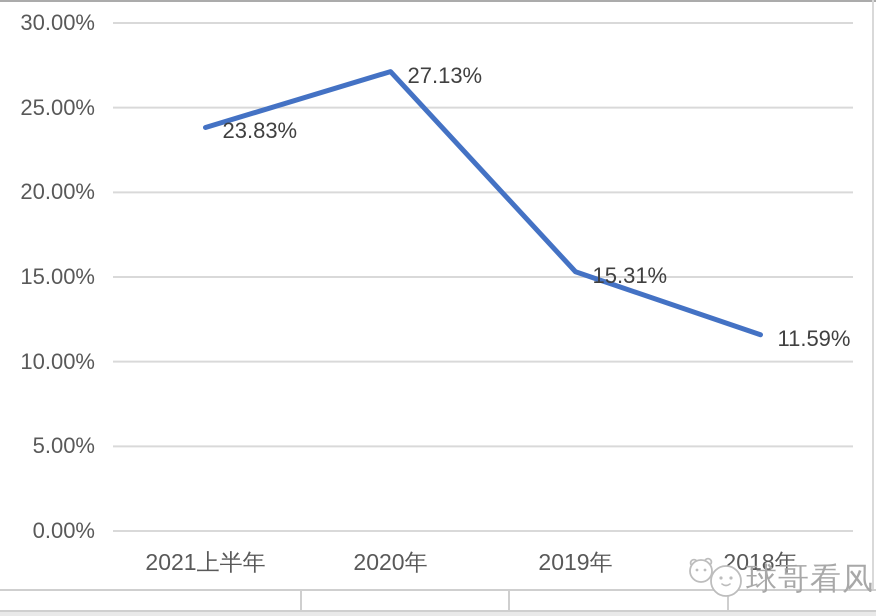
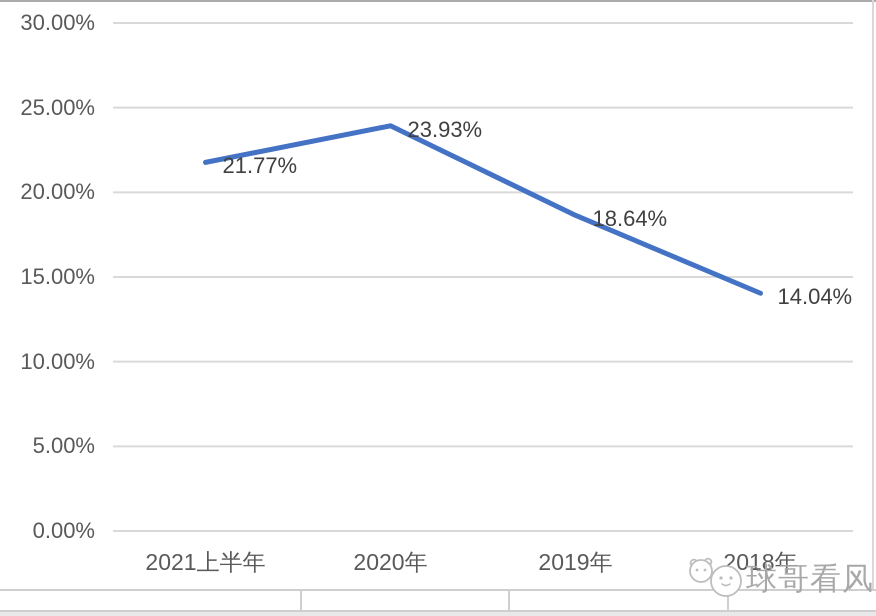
2021上半年: 23.83% -> 21.77%
2020年: 27.13% -> 23.93%
2019年: 15.31% -> 18.64%
2018年: 11.59% -> 14.04%
